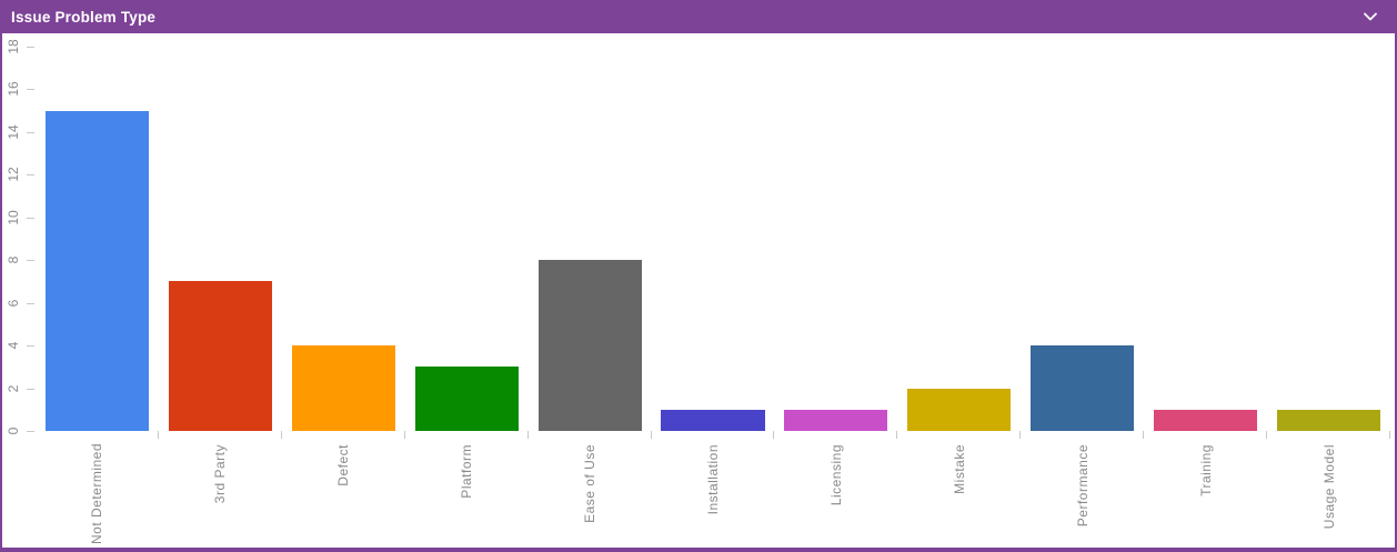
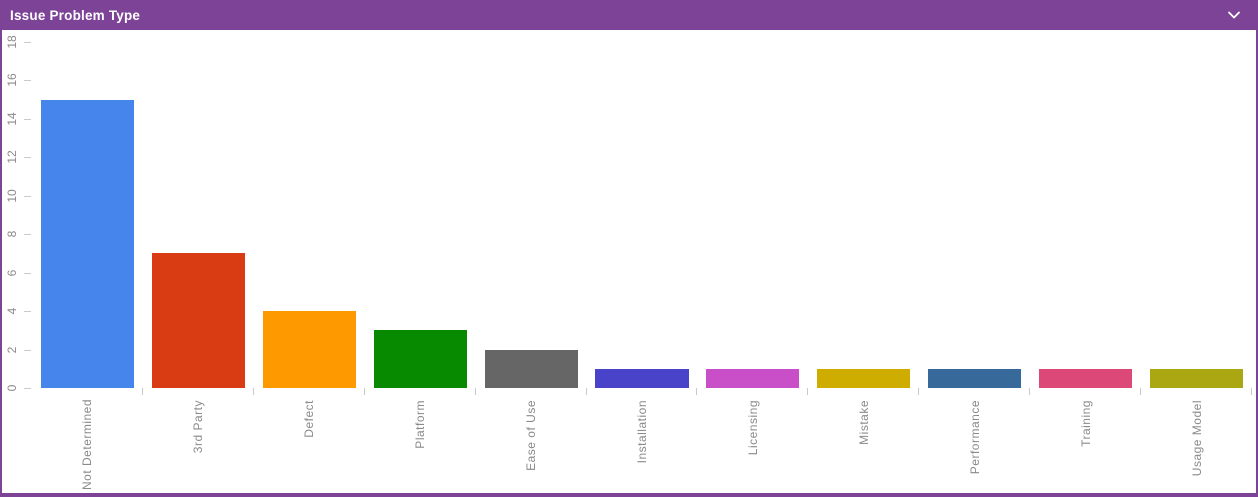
Ease of Use: 8 -> 2
Mistake: 2 -> 1
Performance: 4 -> 1
